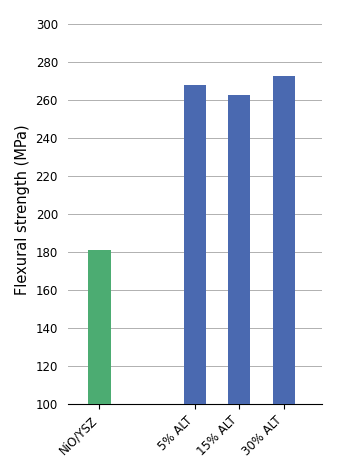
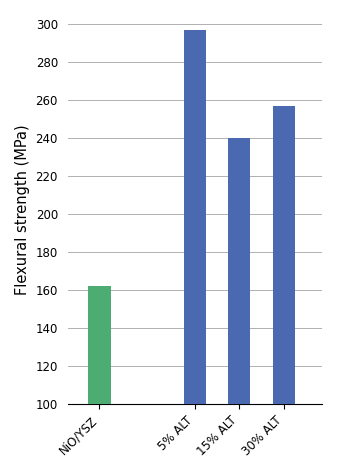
NiO/YSZ: 181 -> 162
5% ALT: 268 -> 297
15% ALT: 263 -> 240
30% ALT: 273 -> 257
